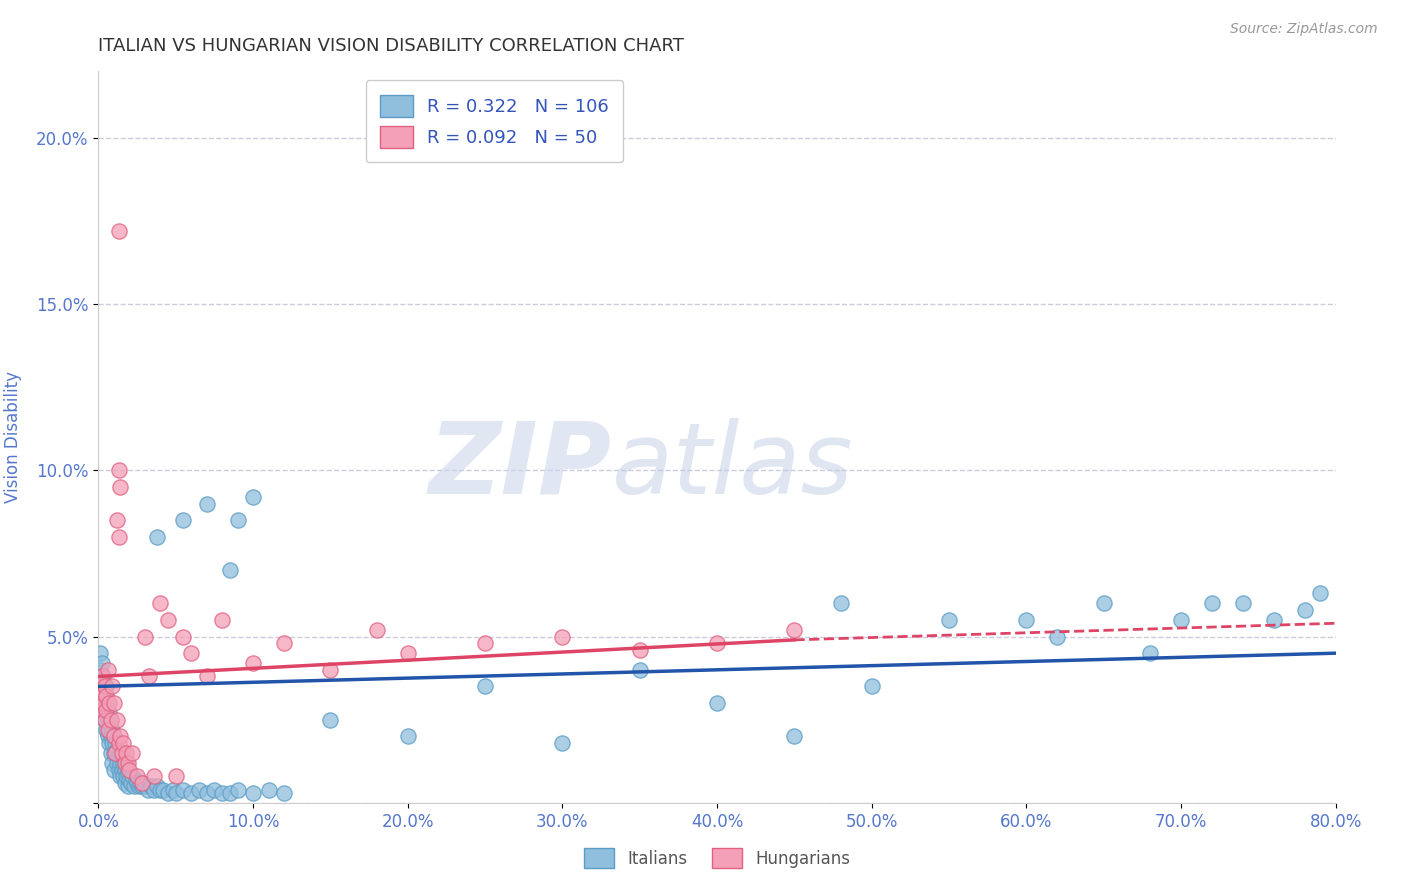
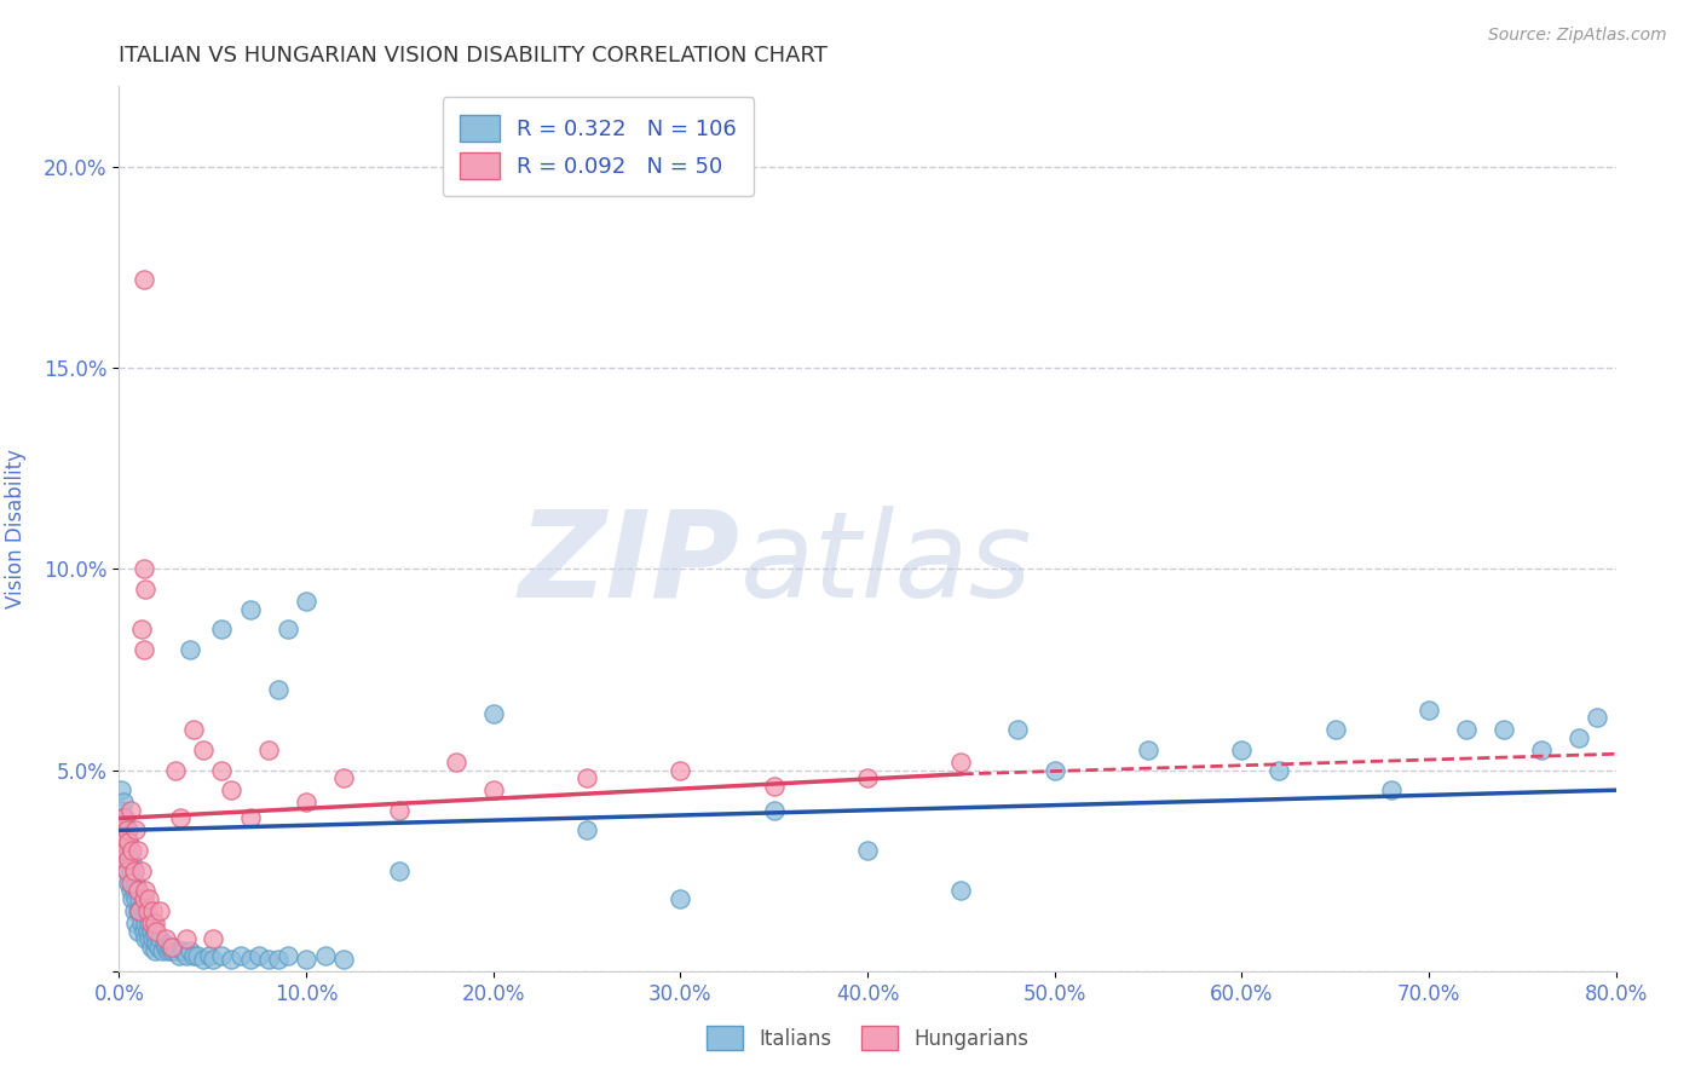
Italians/20.0%: 2.0% -> 6.4%
Italians/50.0%: 3.5% -> 5.0%
Italians/70.0%: 5.5% -> 6.5%
